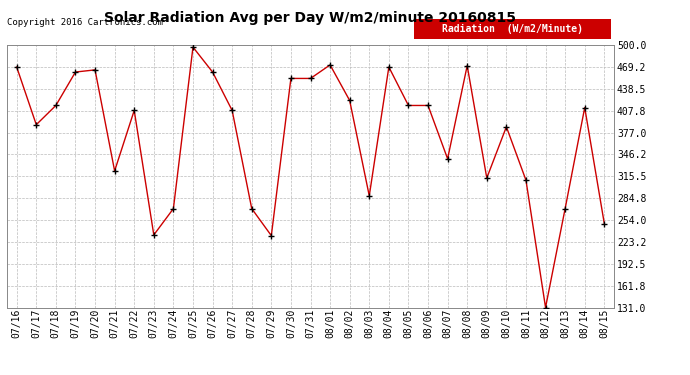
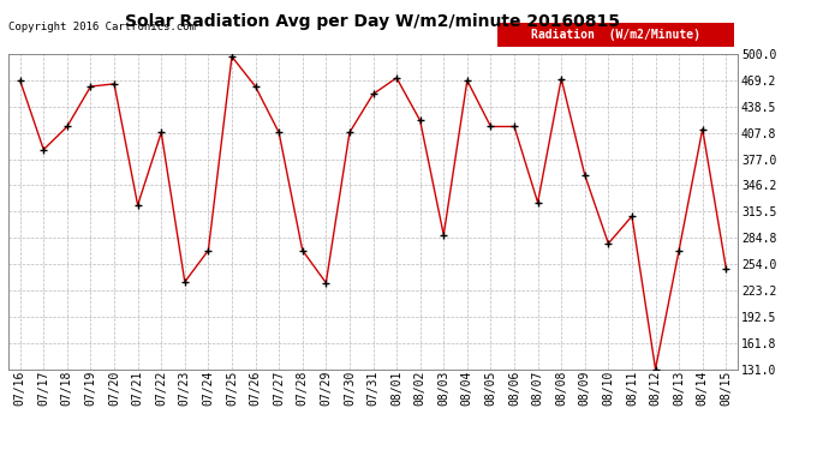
07/30: 453 -> 408
08/07: 340 -> 326
08/09: 313 -> 358
08/10: 385 -> 278
